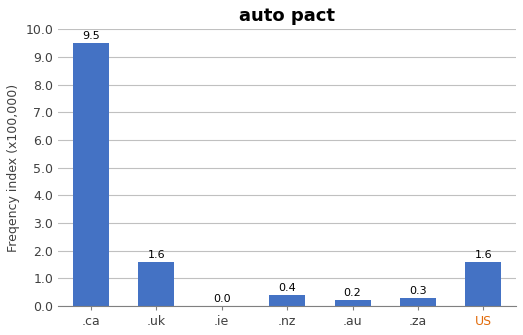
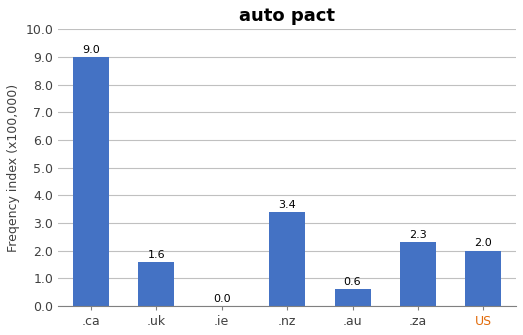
.ca: 9.5 -> 9.0
.nz: 0.4 -> 3.4
.au: 0.2 -> 0.6
.za: 0.3 -> 2.3
US: 1.6 -> 2.0
